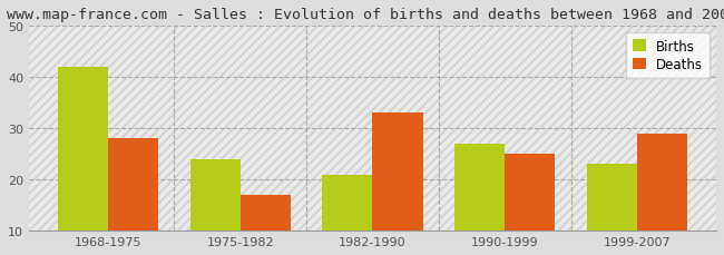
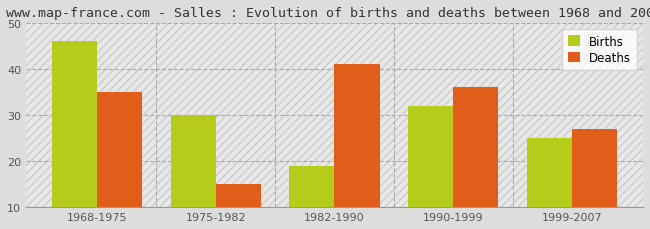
Births/1968-1975: 42 -> 46
Deaths/1968-1975: 28 -> 35
Births/1975-1982: 24 -> 30
Deaths/1975-1982: 17 -> 15
Births/1982-1990: 21 -> 19
Deaths/1982-1990: 33 -> 41
Births/1990-1999: 27 -> 32
Deaths/1990-1999: 25 -> 36
Births/1999-2007: 23 -> 25
Deaths/1999-2007: 29 -> 27
